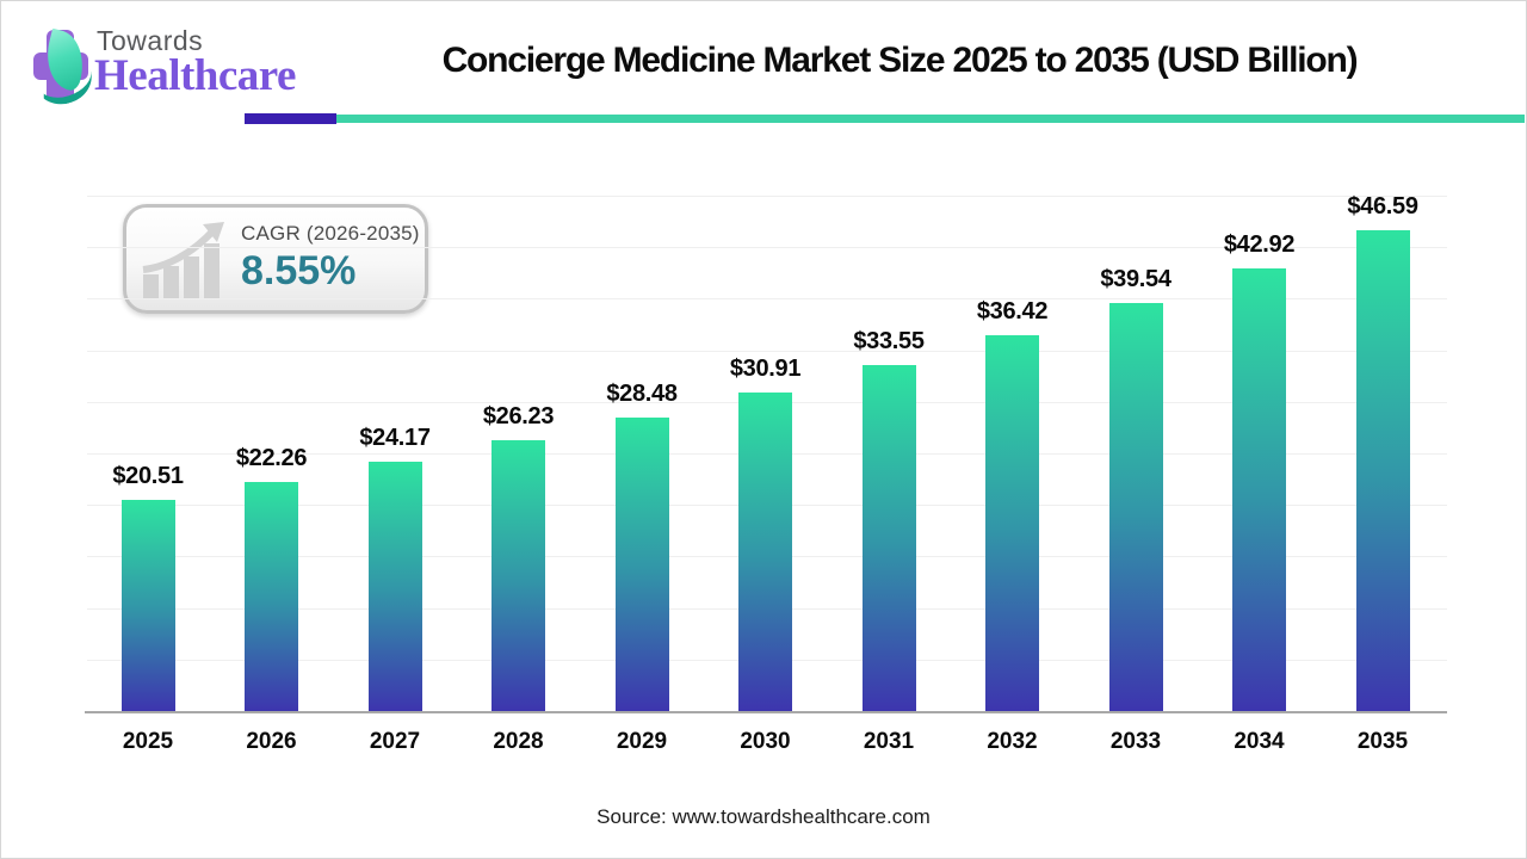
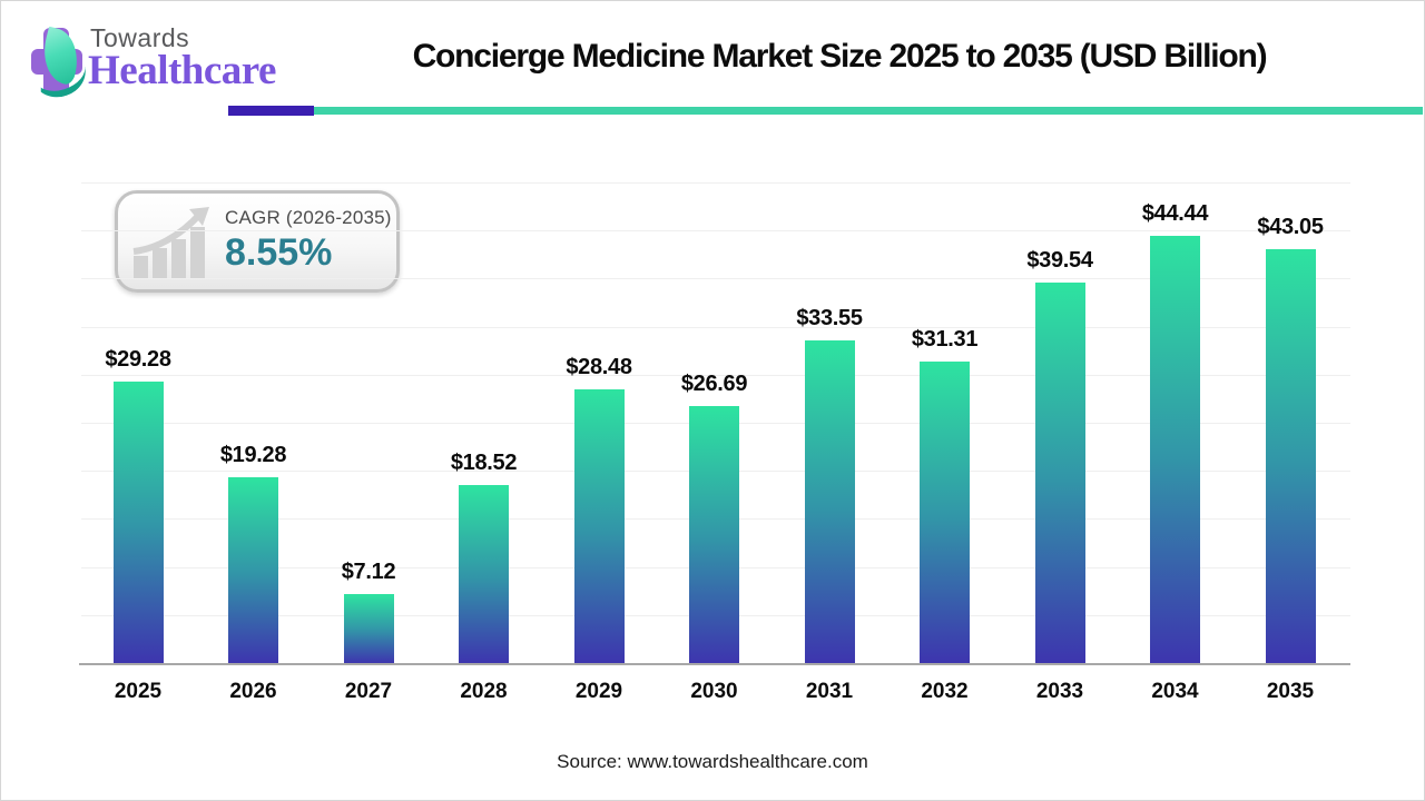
2025: $20.51 -> $29.28
2026: $22.26 -> $19.28
2027: $24.17 -> $7.12
2028: $26.23 -> $18.52
2030: $30.91 -> $26.69
2032: $36.42 -> $31.31
2034: $42.92 -> $44.44
2035: $46.59 -> $43.05
